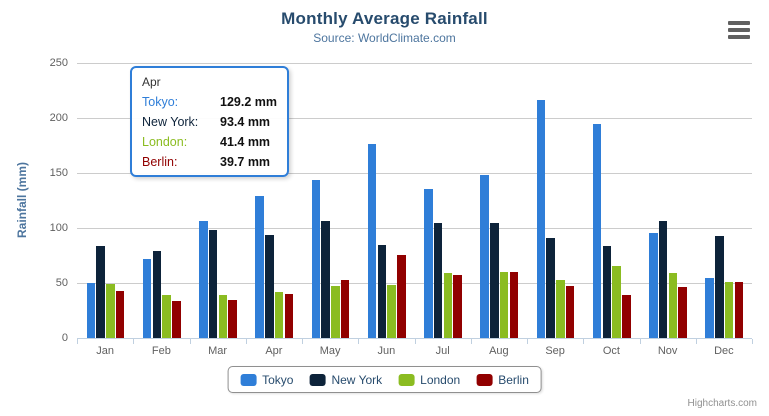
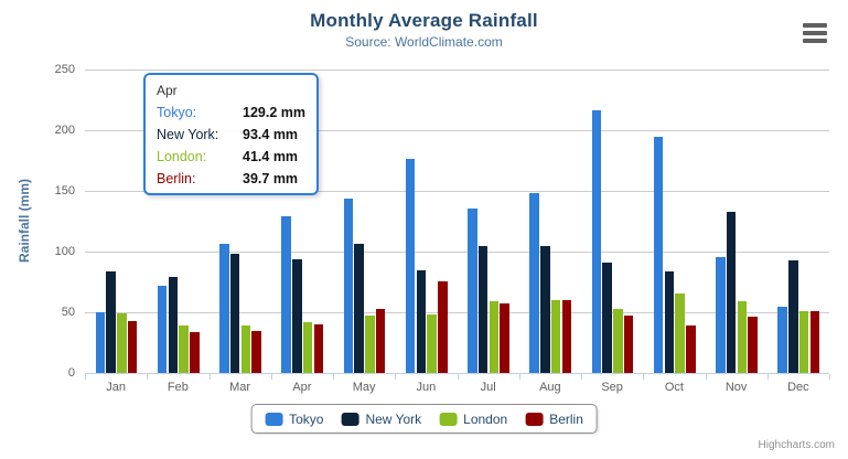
New York/Nov: 107 -> 133
